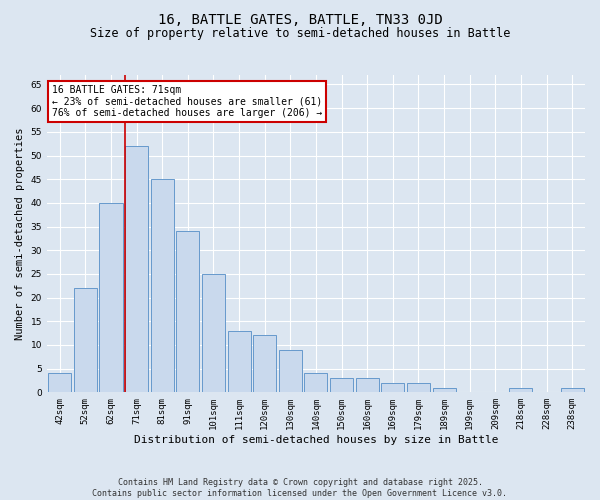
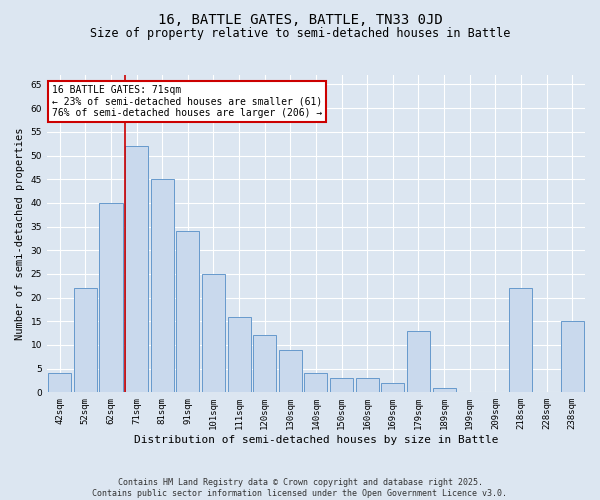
111sqm: 13 -> 16
179sqm: 2 -> 13
218sqm: 1 -> 22
238sqm: 1 -> 15
